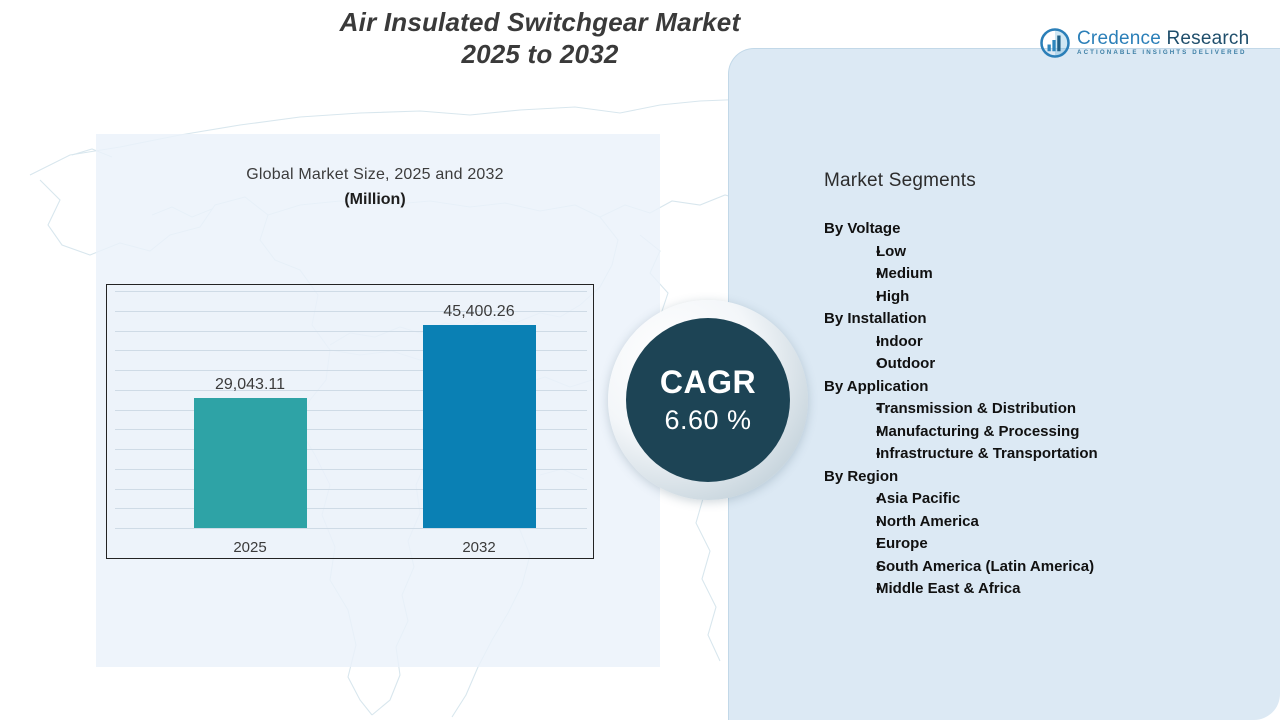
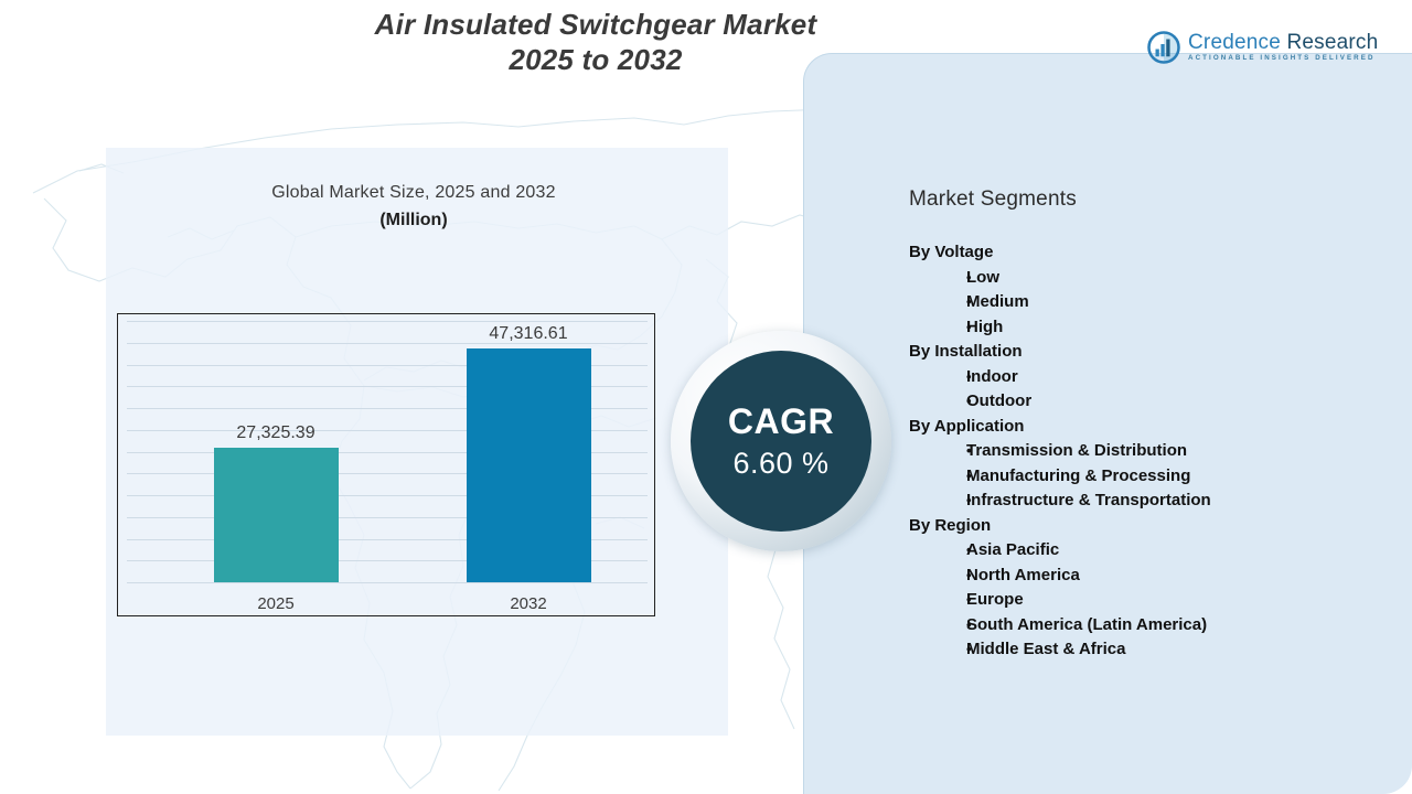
2025: 29,043.11 -> 27,325.39
2032: 45,400.26 -> 47,316.61
